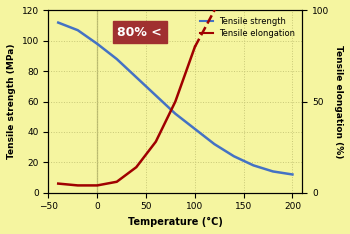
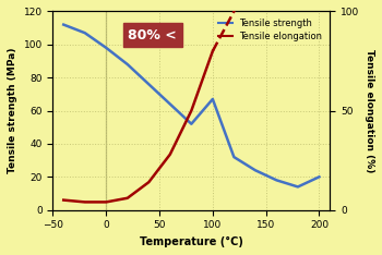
Tensile strength/100: 42 -> 67
Tensile strength/200: 12 -> 20
